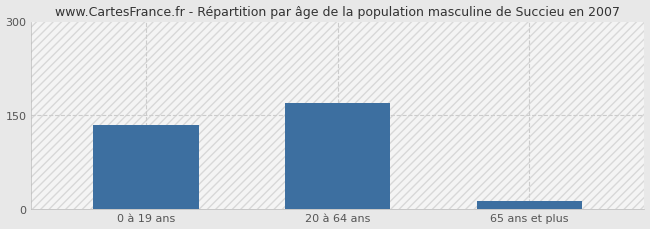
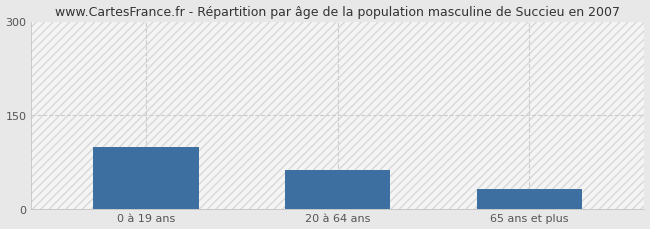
0 à 19 ans: 135 -> 100
20 à 64 ans: 170 -> 62
65 ans et plus: 13 -> 32
